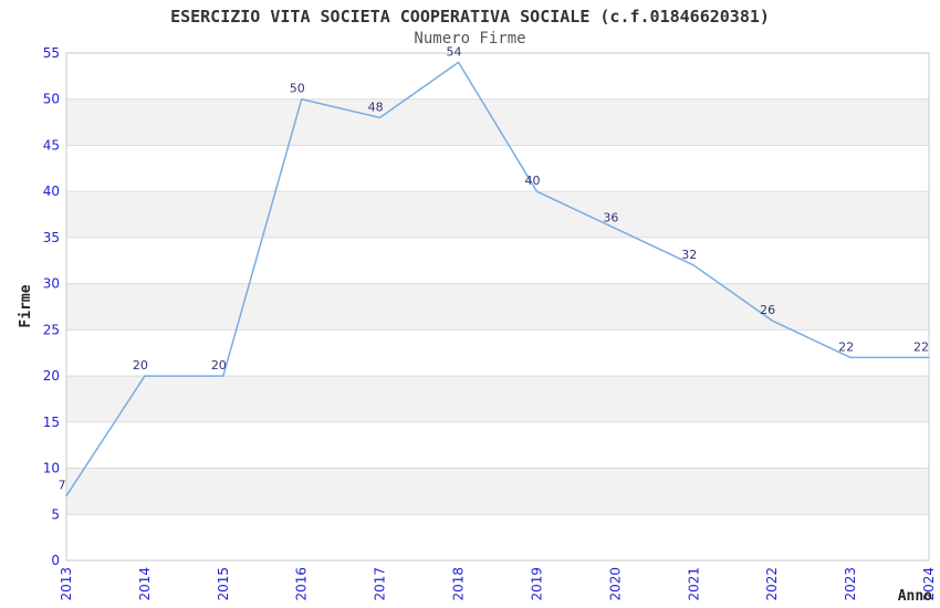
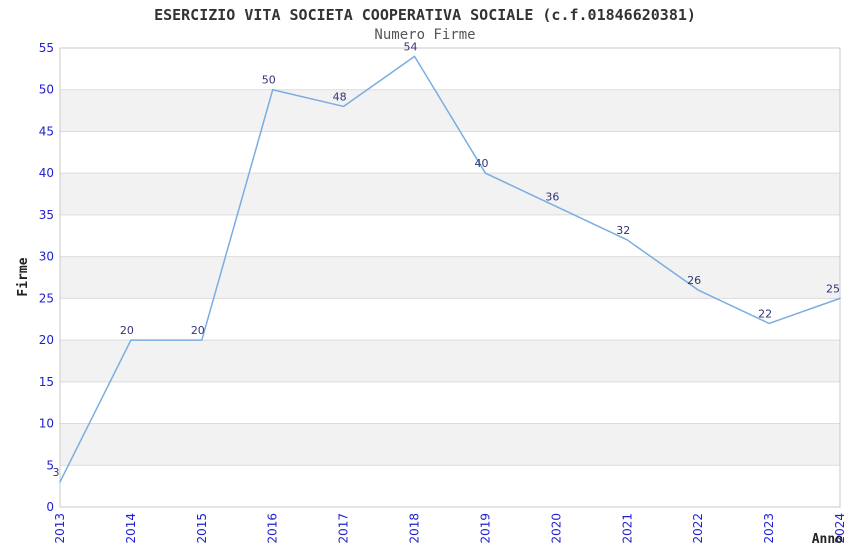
2013: 7 -> 3
2024: 22 -> 25
